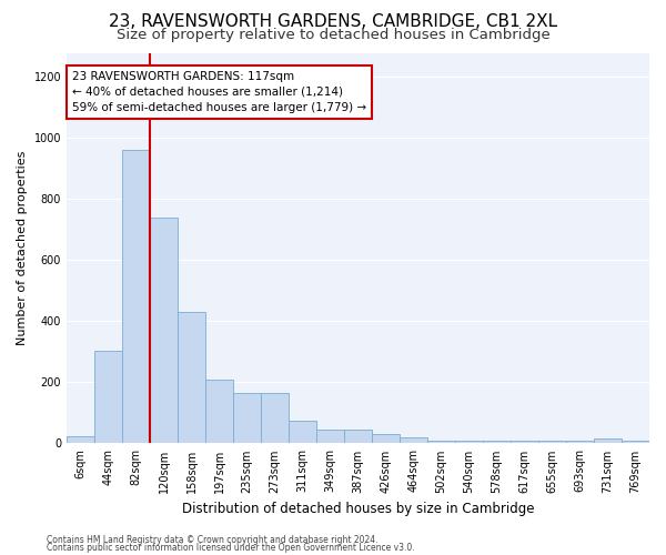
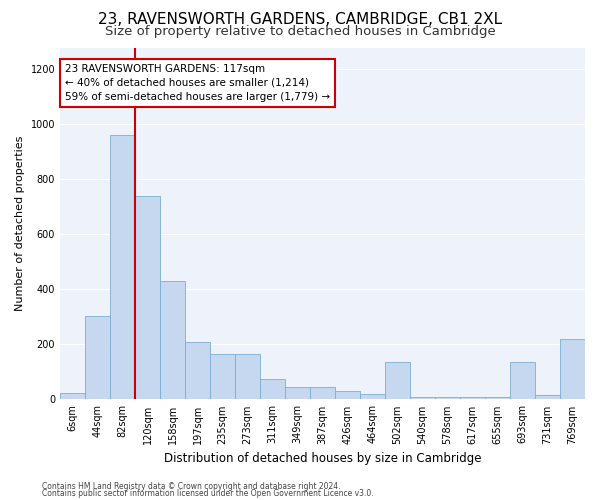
502sqm: 10 -> 135
693sqm: 10 -> 135
769sqm: 10 -> 220
